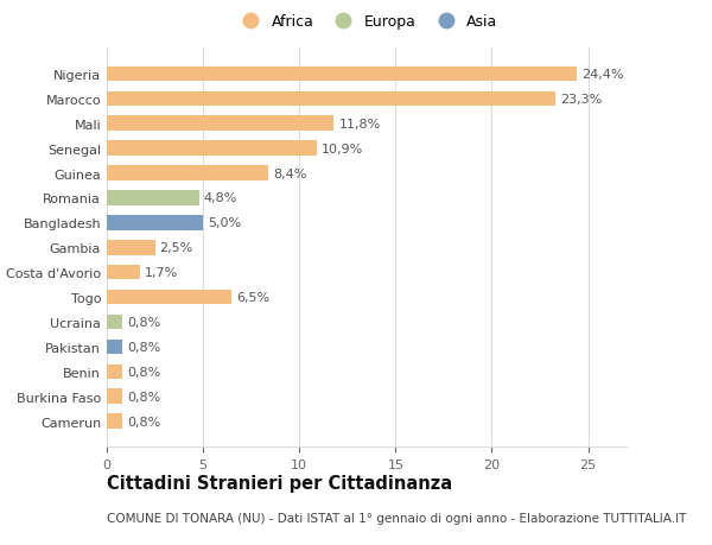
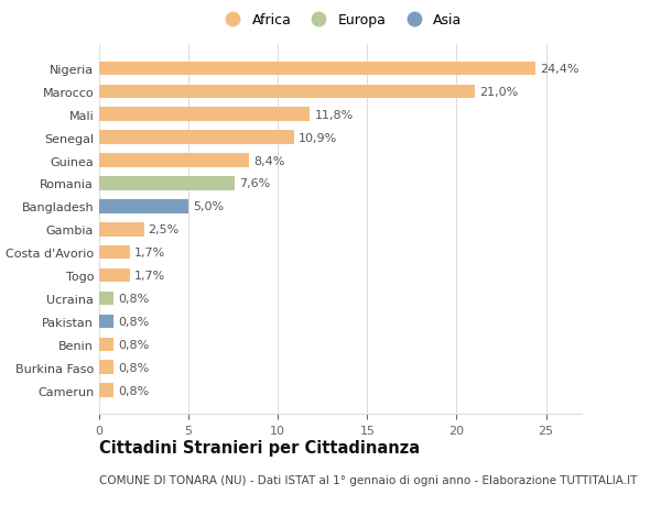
Marocco: 23,3% -> 21,0%
Romania: 4,8% -> 7,6%
Togo: 6,5% -> 1,7%
